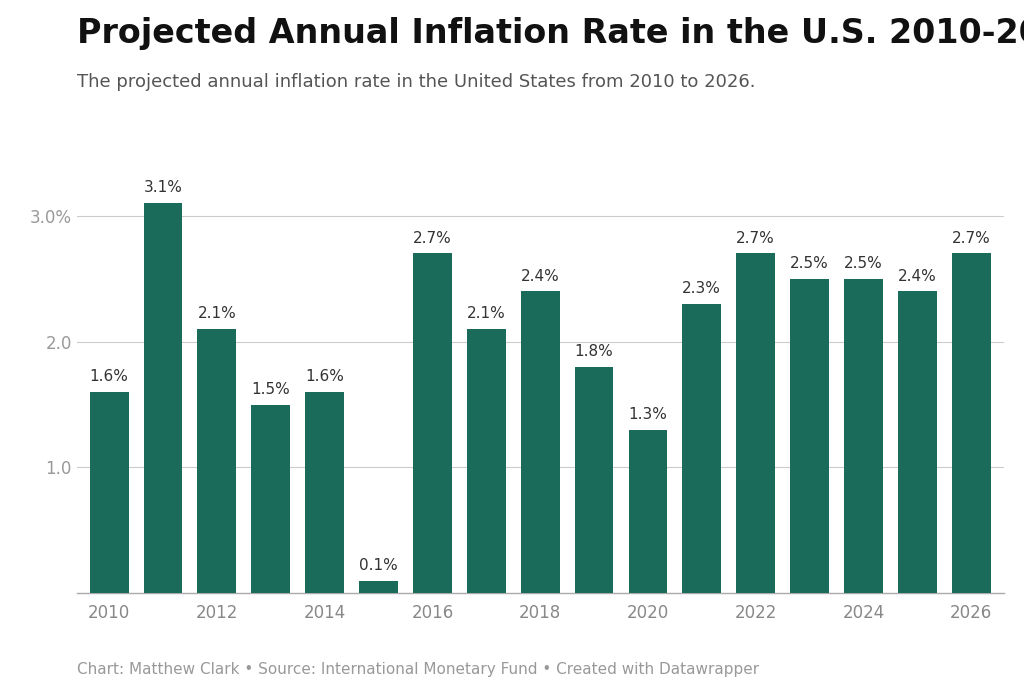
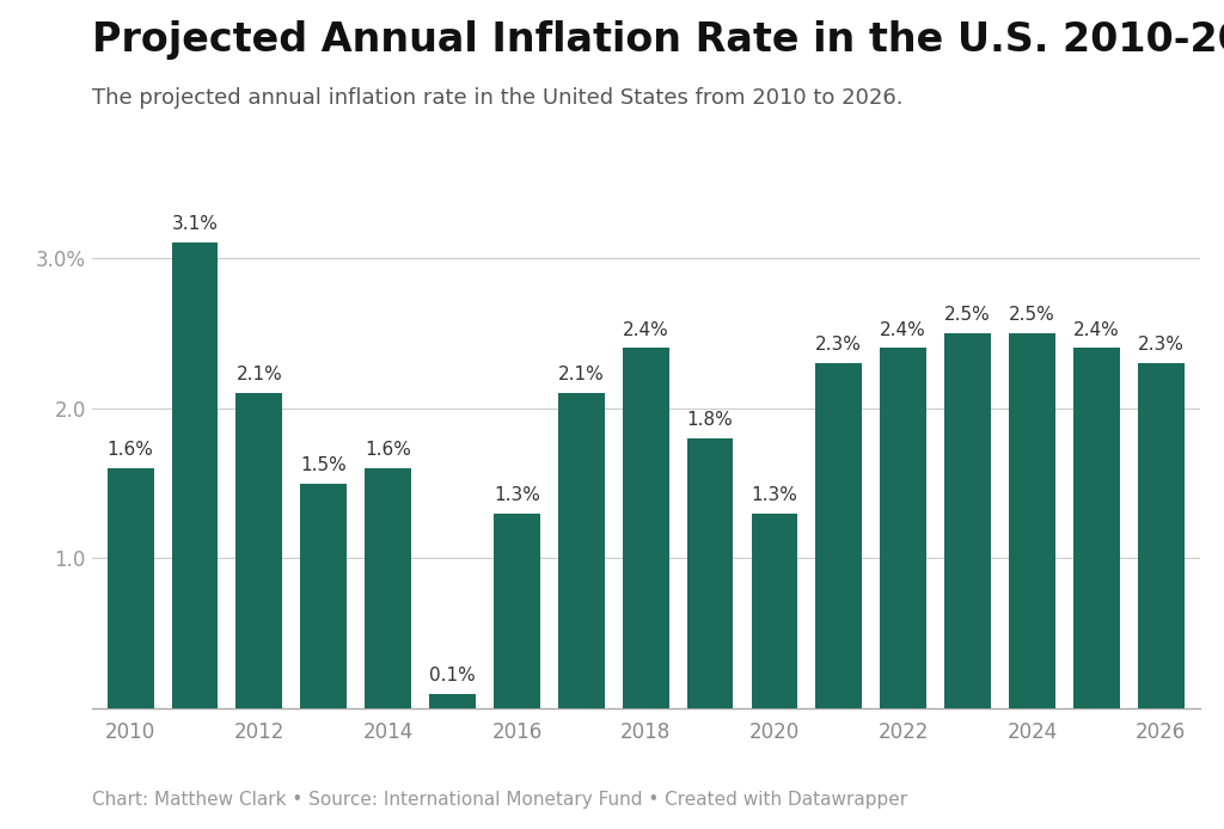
2016: 2.7% -> 1.3%
2022: 2.7% -> 2.4%
2026: 2.7% -> 2.3%
